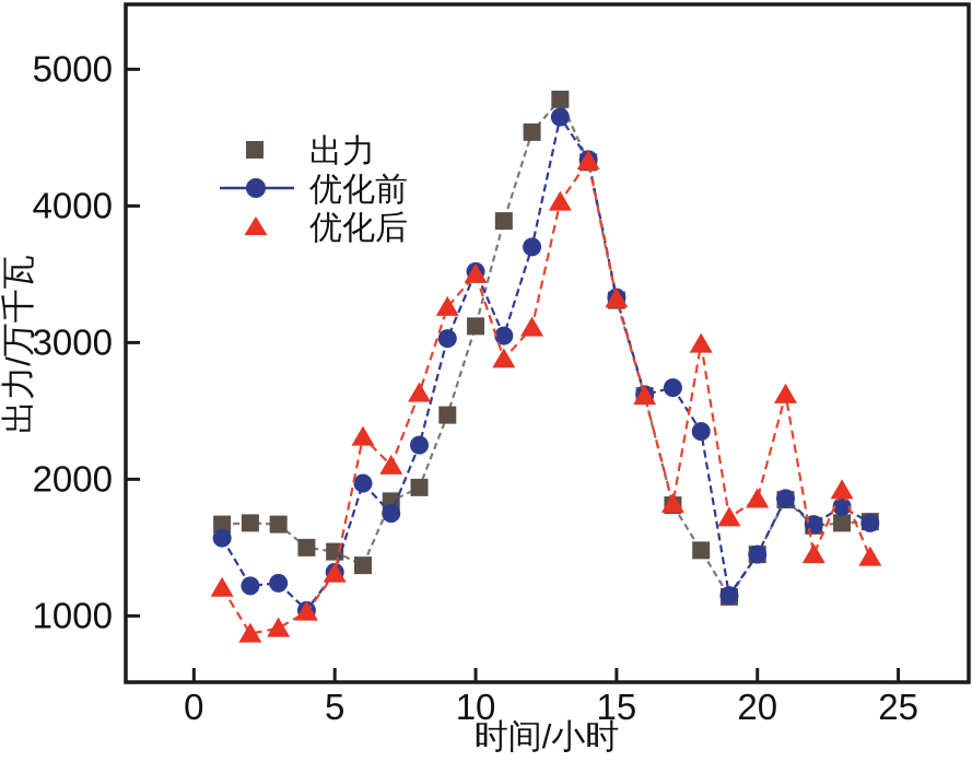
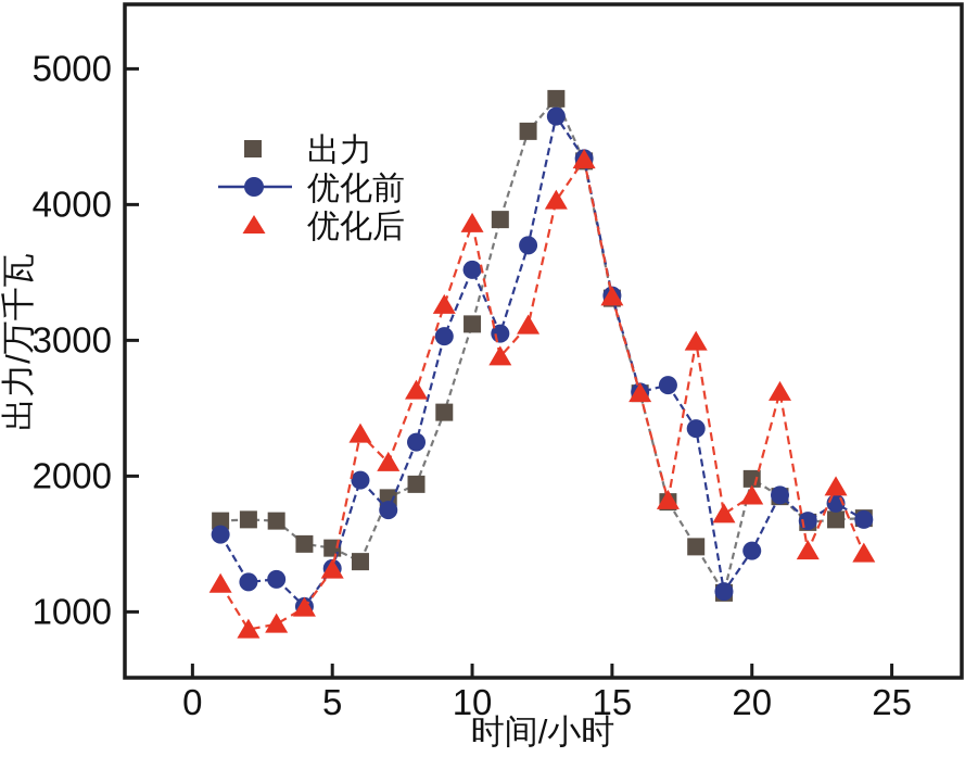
优化后/10: 3500 -> 3860
出力/20: 1450 -> 1980
